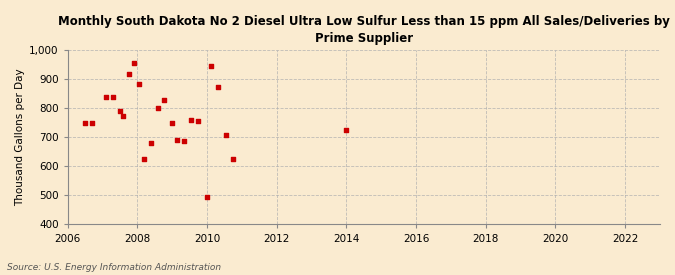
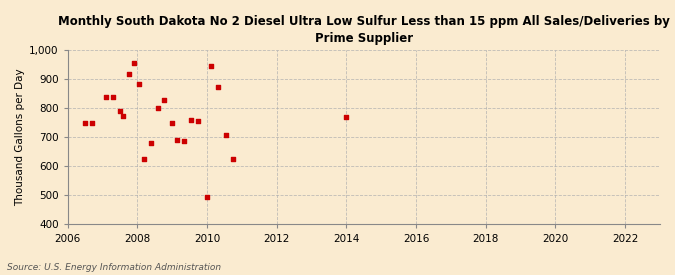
2014: 725 -> 770
